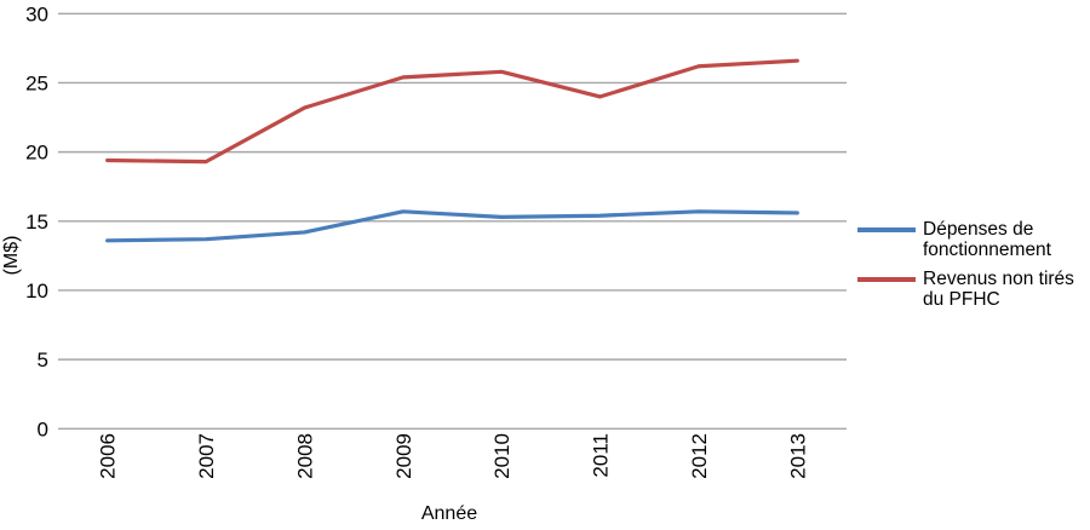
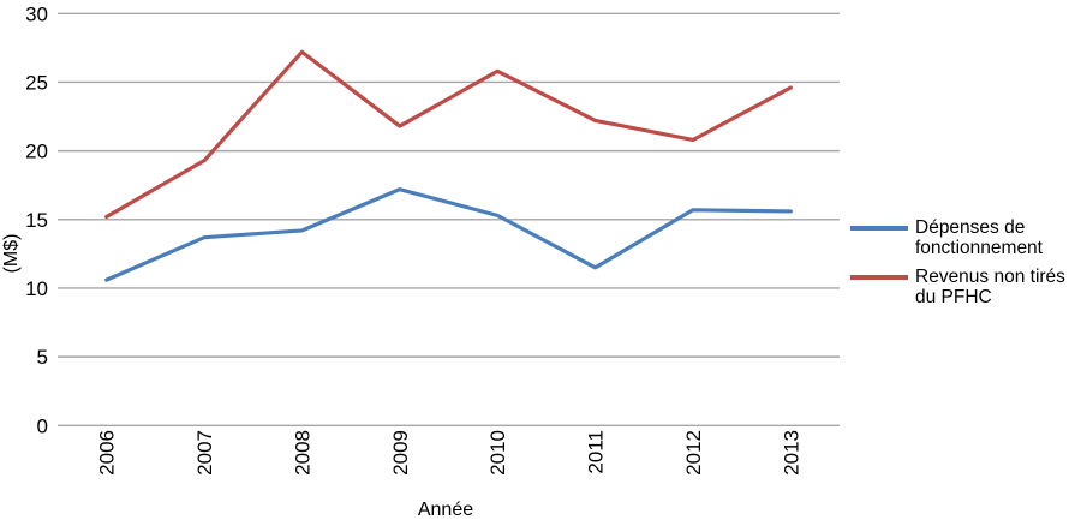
Dépenses de fonctionnement/2006: 13.6 -> 10.6
Revenus non tirés du PFHC/2006: 19.4 -> 15.2
Revenus non tirés du PFHC/2008: 23.2 -> 27.2
Dépenses de fonctionnement/2009: 15.7 -> 17.2
Revenus non tirés du PFHC/2009: 25.4 -> 21.8
Dépenses de fonctionnement/2011: 15.4 -> 11.5
Revenus non tirés du PFHC/2011: 24.0 -> 22.2
Revenus non tirés du PFHC/2012: 26.2 -> 20.8
Revenus non tirés du PFHC/2013: 26.6 -> 24.6
